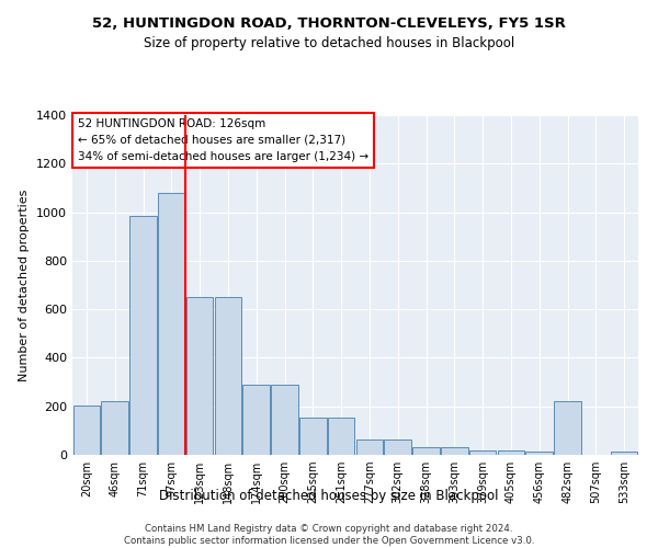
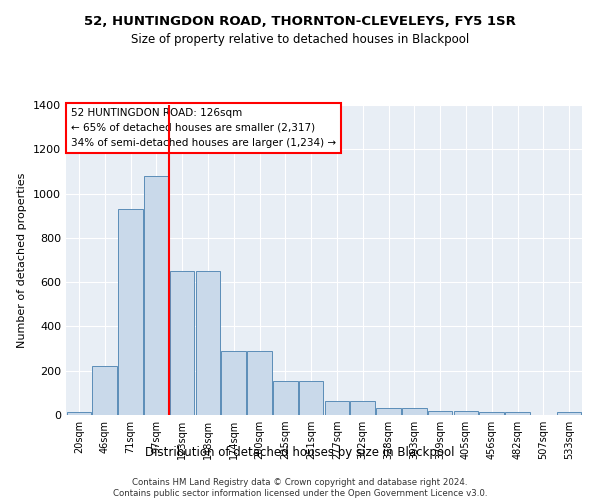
20sqm: 205 -> 15
71sqm: 985 -> 930
482sqm: 220 -> 15
